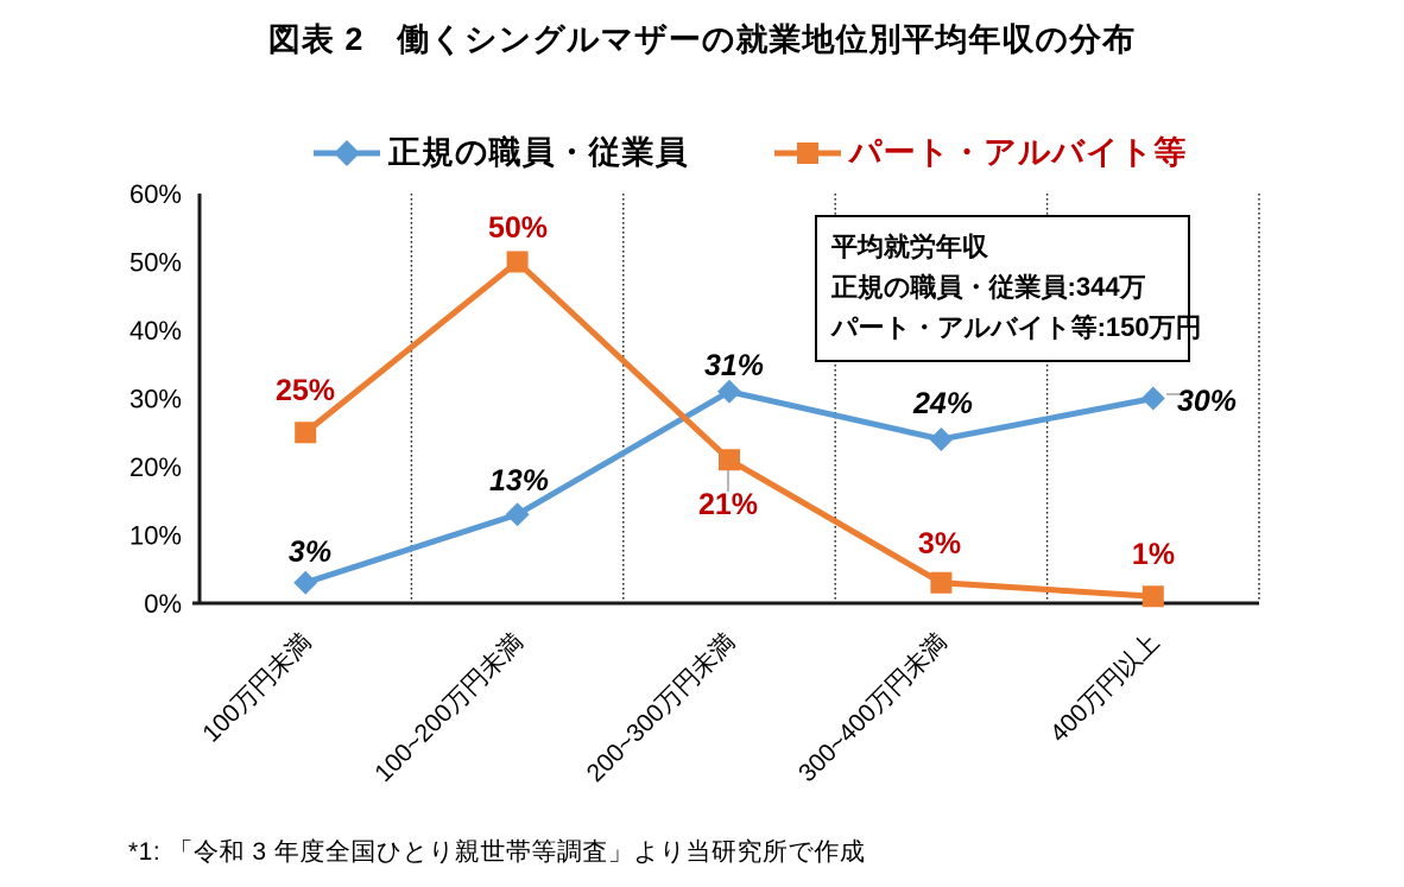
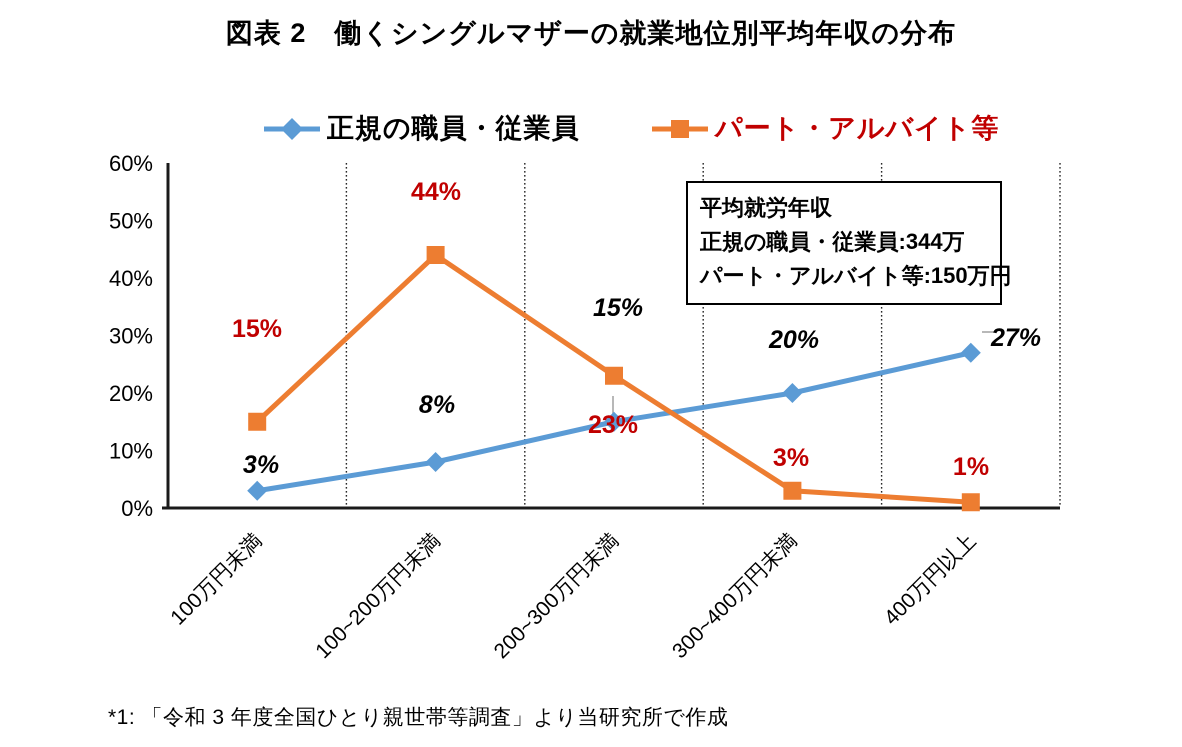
パート・アルバイト等/100万円未満: 25% -> 15%
正規の職員・従業員/100~200万円未満: 13% -> 8%
パート・アルバイト等/100~200万円未満: 50% -> 44%
正規の職員・従業員/200~300万円未満: 31% -> 15%
パート・アルバイト等/200~300万円未満: 21% -> 23%
正規の職員・従業員/300~400万円未満: 24% -> 20%
正規の職員・従業員/400万円以上: 30% -> 27%
